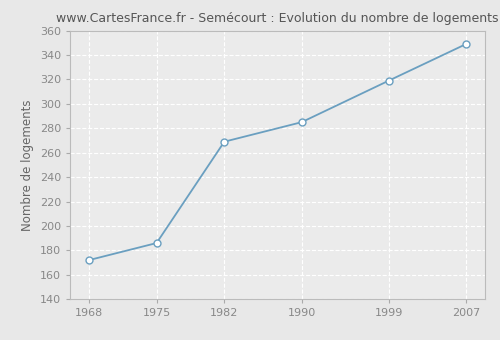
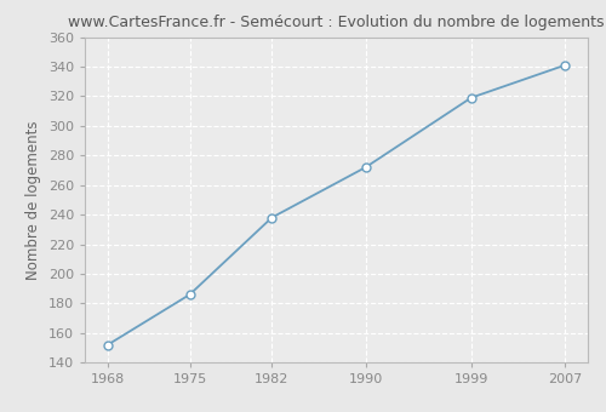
1968: 172 -> 152
1982: 269 -> 238
1990: 285 -> 272
2007: 349 -> 341
